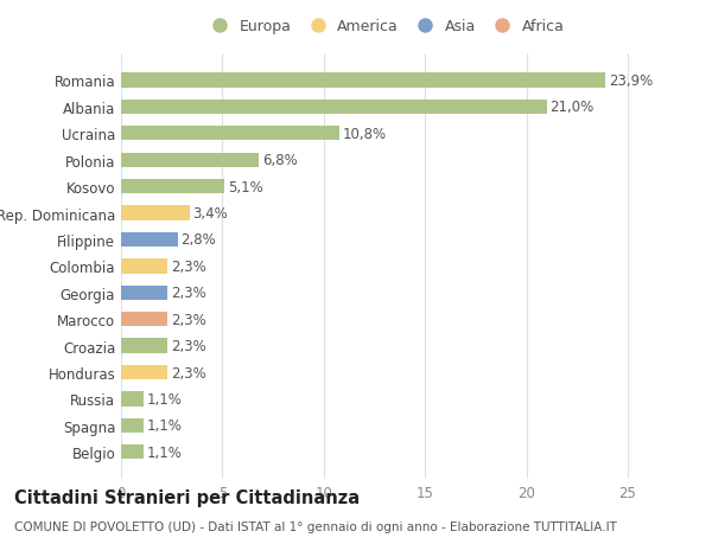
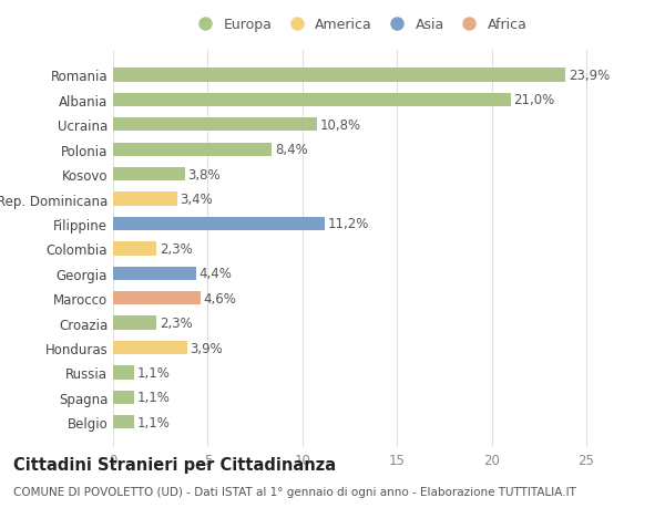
Polonia: 6,8% -> 8,4%
Kosovo: 5,1% -> 3,8%
Filippine: 2,8% -> 11,2%
Georgia: 2,3% -> 4,4%
Marocco: 2,3% -> 4,6%
Honduras: 2,3% -> 3,9%
